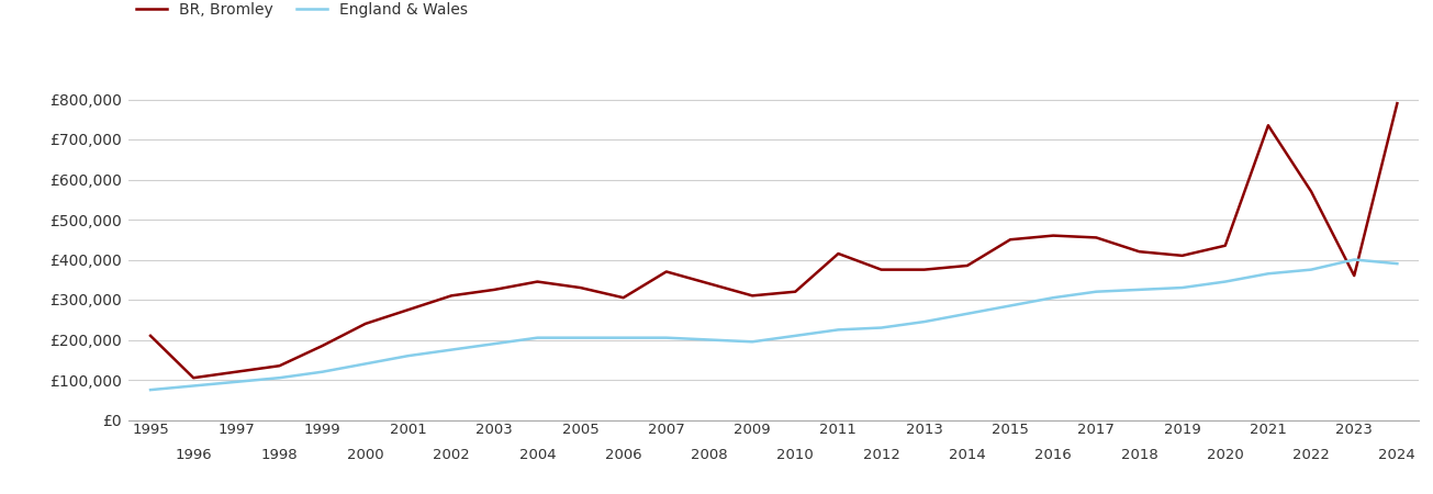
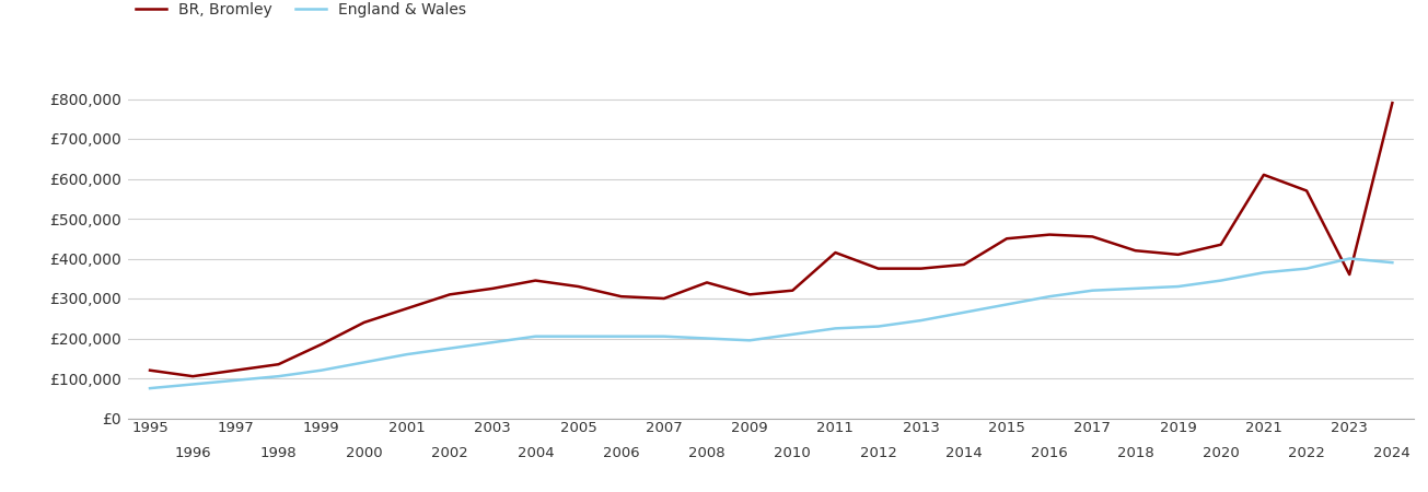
BR, Bromley/1995: £210,000 -> £120,000
BR, Bromley/2007: £370,000 -> £300,000
BR, Bromley/2021: £735,000 -> £610,000
